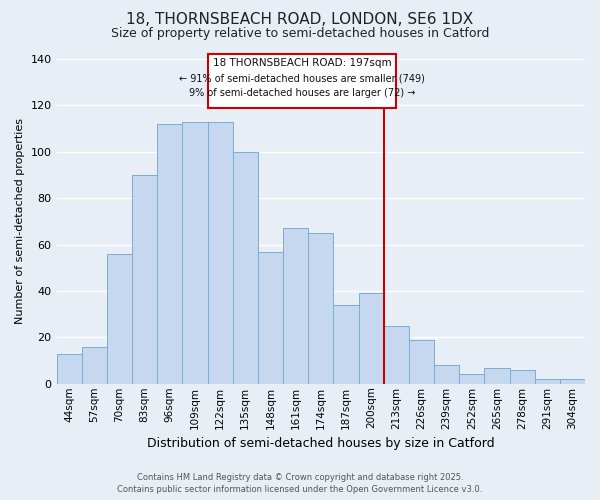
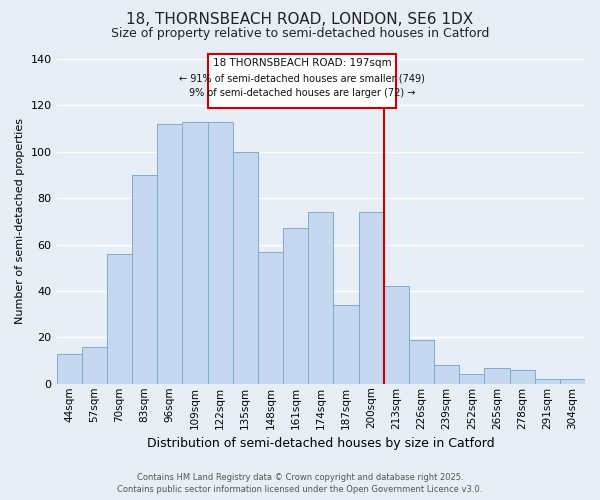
174sqm: 65 -> 74
200sqm: 39 -> 74
213sqm: 25 -> 42
